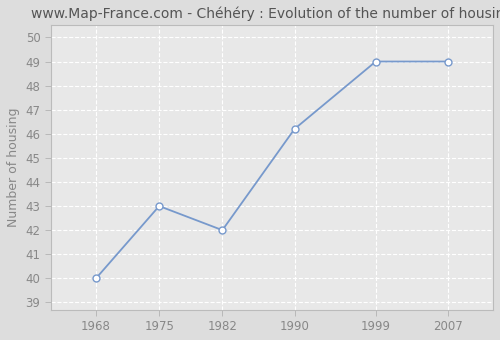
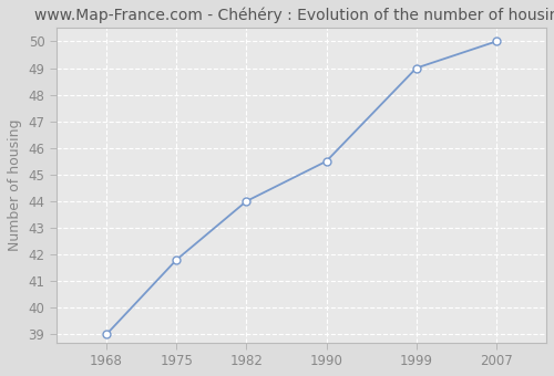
1968: 40.0 -> 39.0
1975: 43.0 -> 41.8
1982: 42.0 -> 44.0
1990: 46.2 -> 45.5
2007: 49.0 -> 50.0
